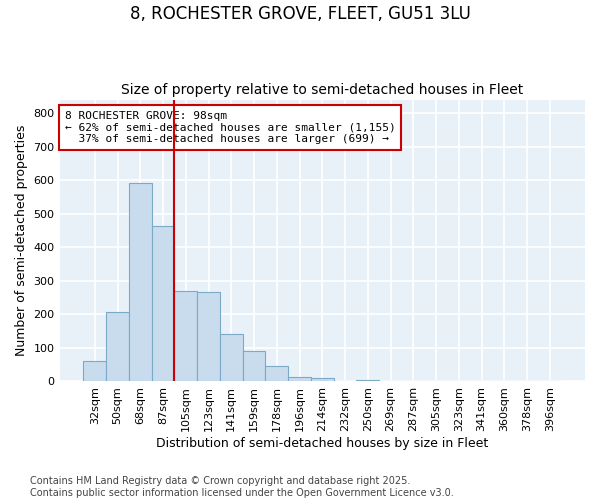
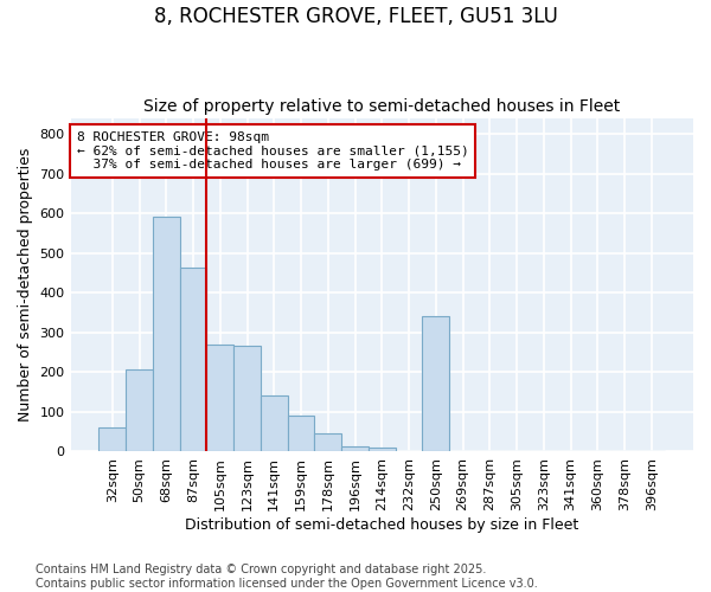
250sqm: 5 -> 340
